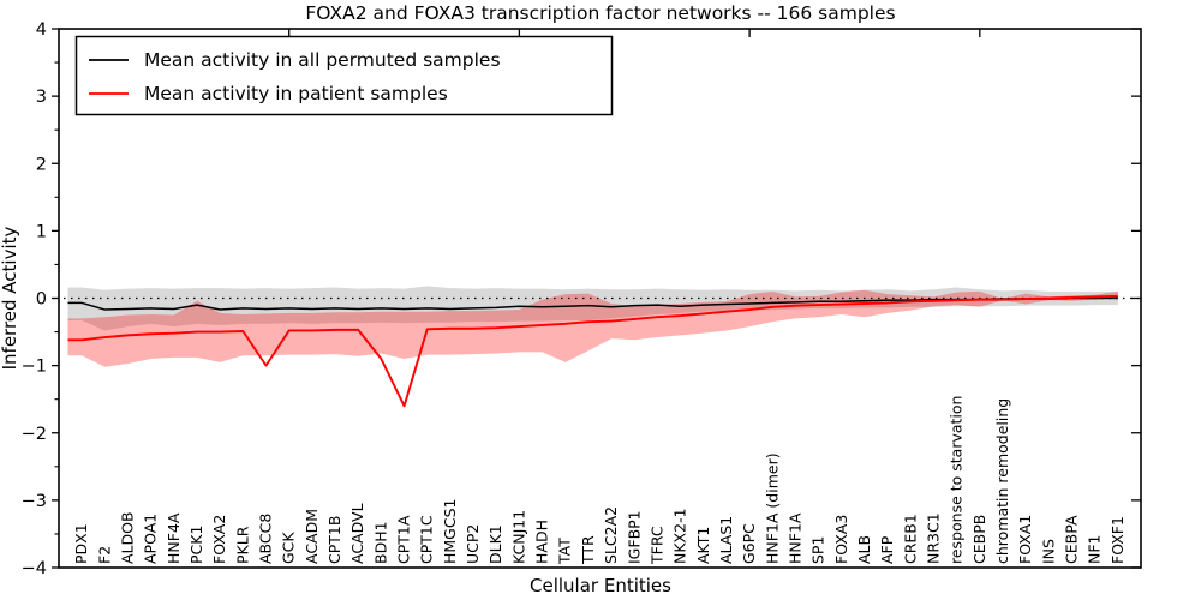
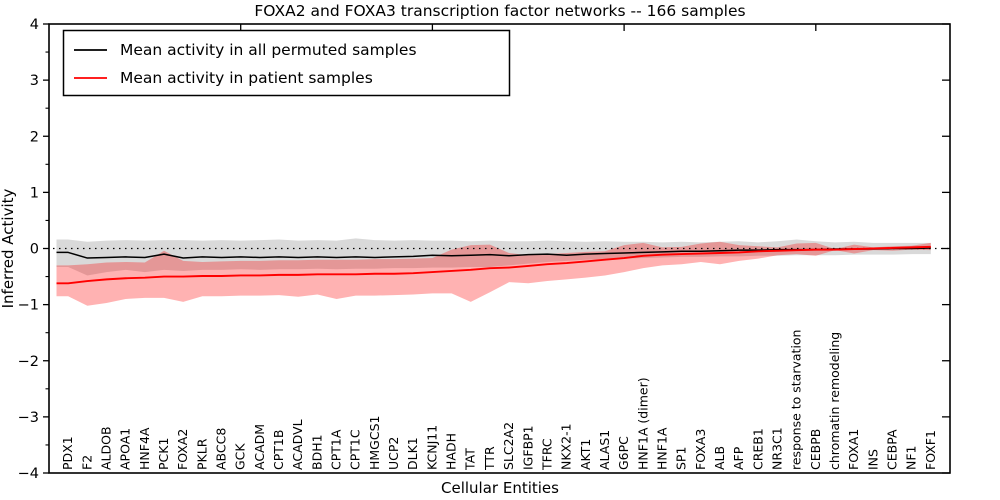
Mean activity in patient samples/ABCC8: -1.0 -> -0.5
Mean activity in patient samples/BDH1: -0.9 -> -0.5
Mean activity in patient samples/CPT1A: -1.6 -> -0.5
